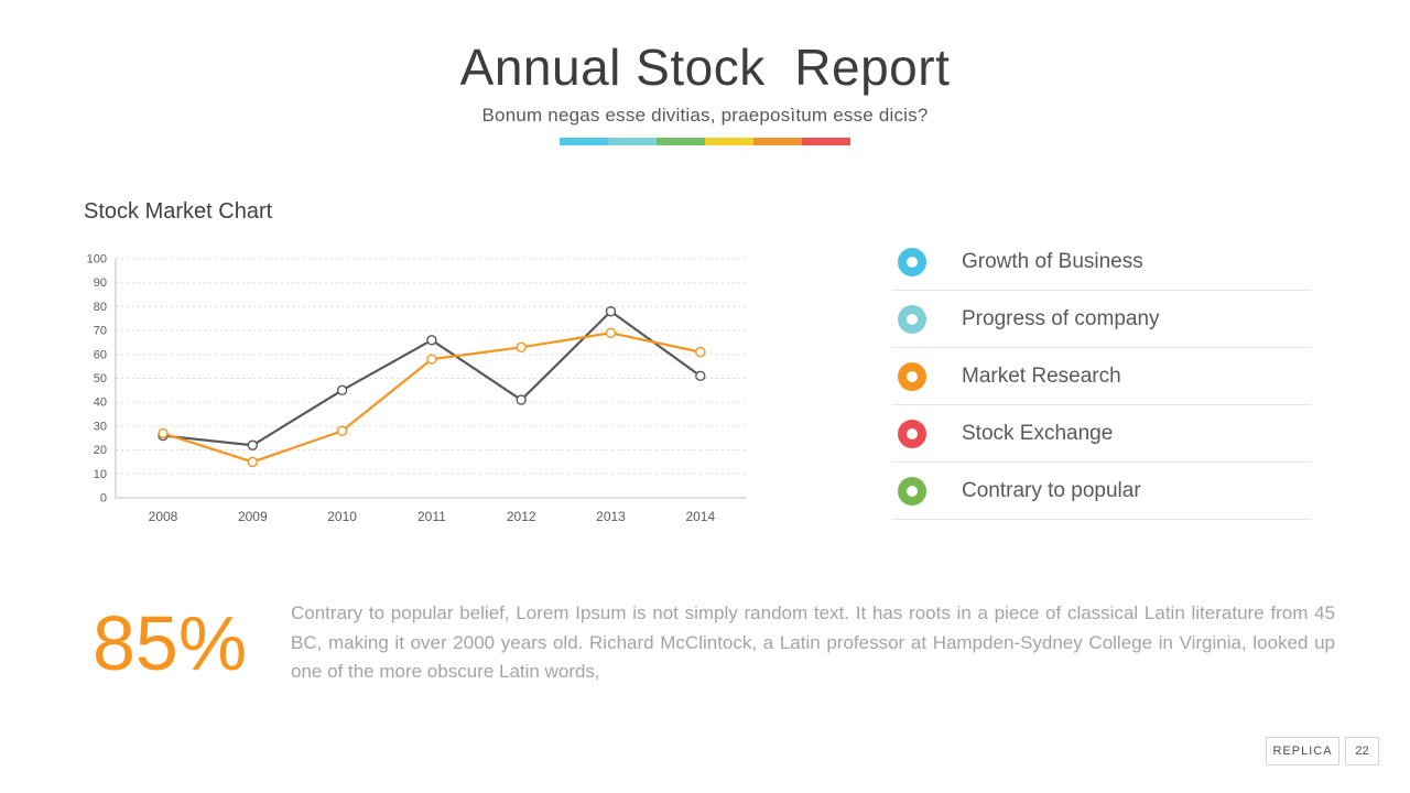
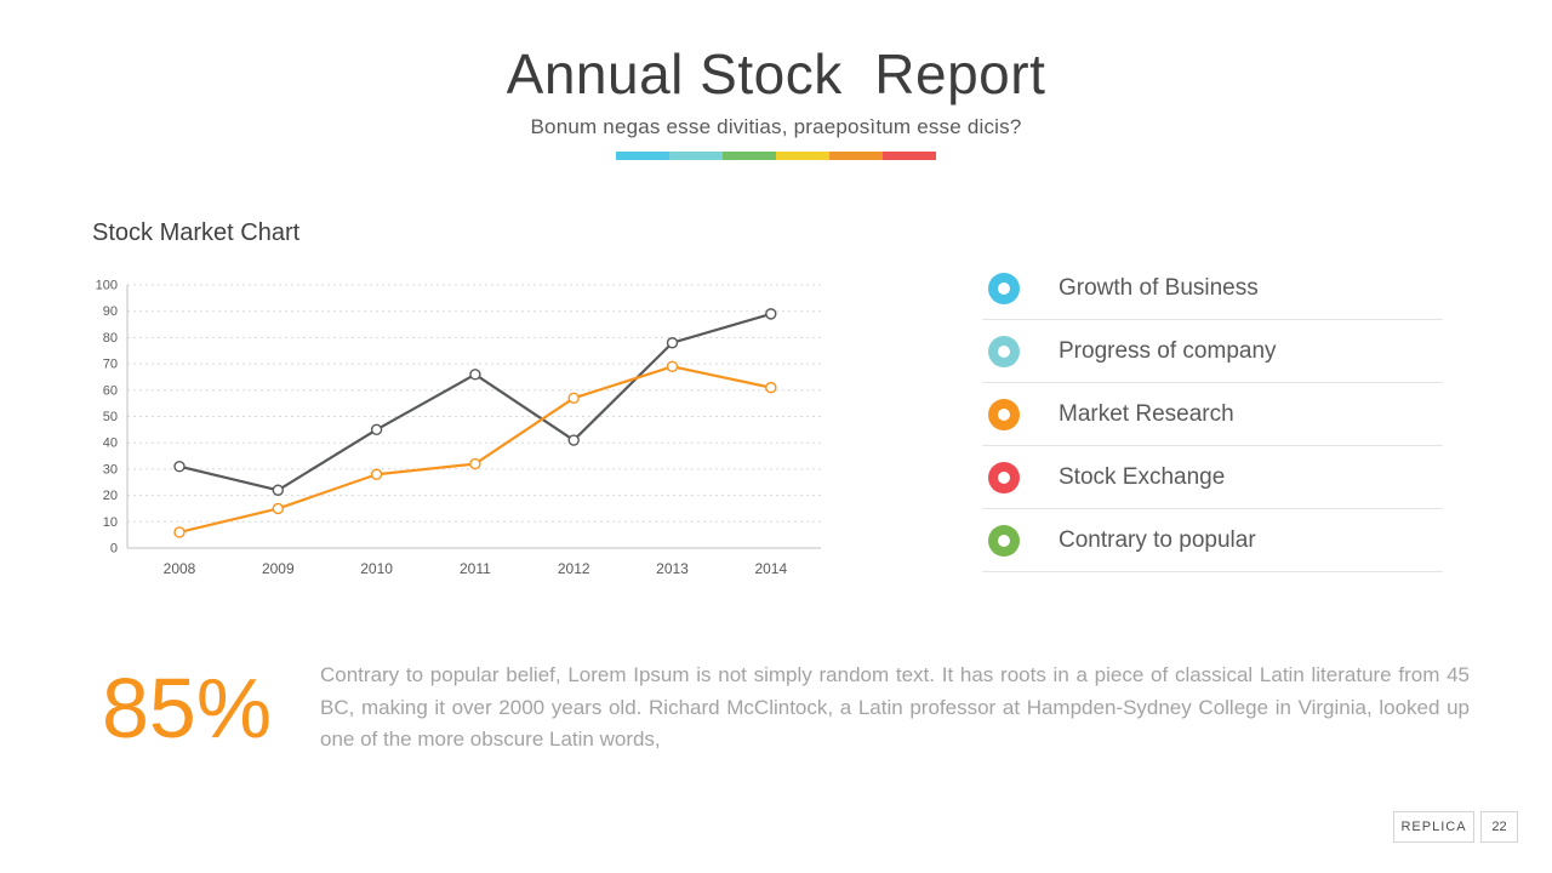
Growth of Business/2008: 26 -> 31
Market Research/2008: 27 -> 6
Market Research/2011: 58 -> 32
Market Research/2012: 63 -> 57
Growth of Business/2014: 51 -> 89
